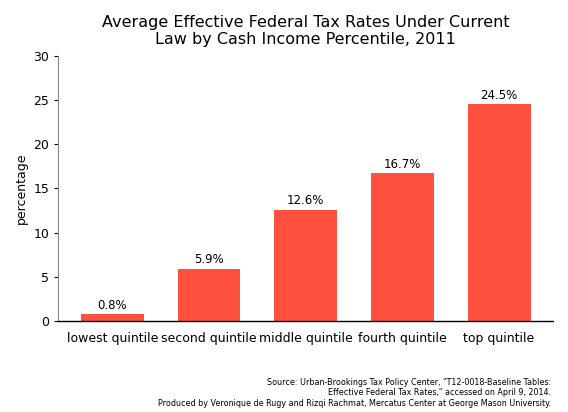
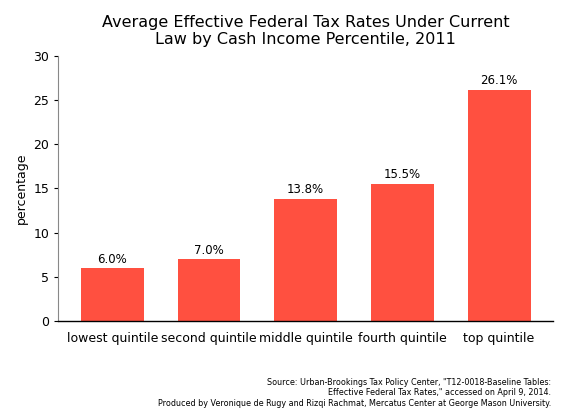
lowest quintile: 0.8% -> 6.0%
second quintile: 5.9% -> 7.0%
middle quintile: 12.6% -> 13.8%
fourth quintile: 16.7% -> 15.5%
top quintile: 24.5% -> 26.1%
